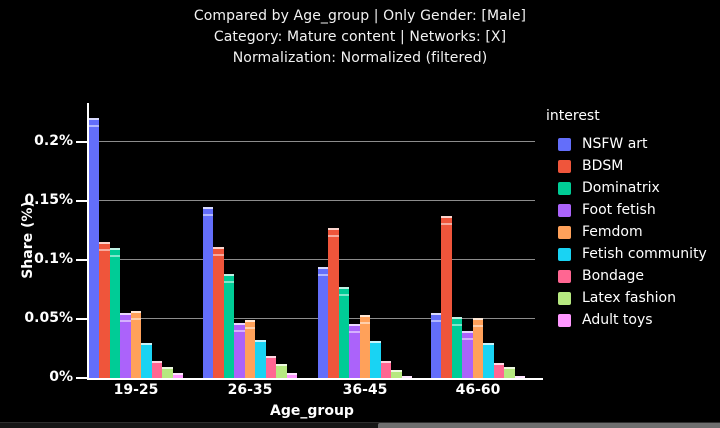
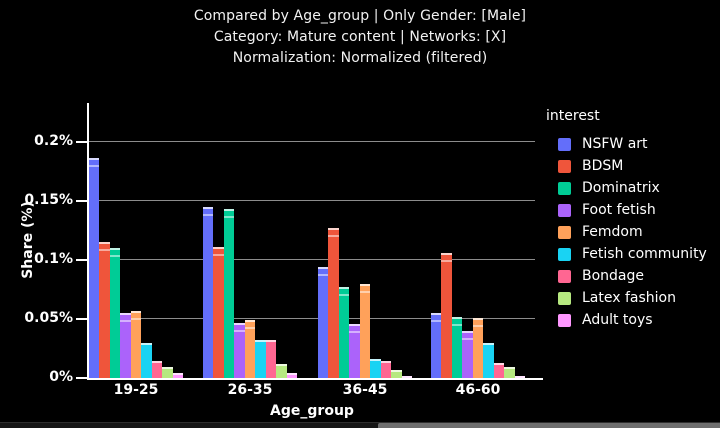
NSFW art/19-25: 0.220% -> 0.186%
Dominatrix/26-35: 0.088% -> 0.143%
Bondage/26-35: 0.019% -> 0.032%
Femdom/36-45: 0.053% -> 0.080%
Fetish community/36-45: 0.031% -> 0.016%
BDSM/46-60: 0.137% -> 0.106%
